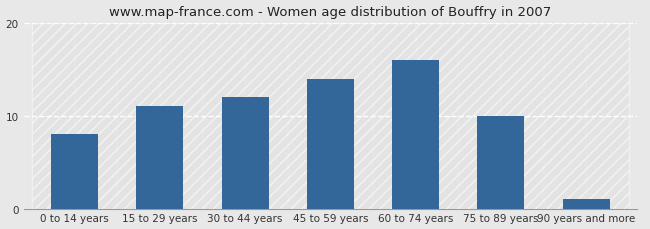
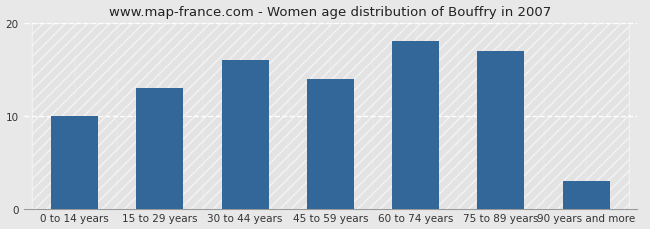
0 to 14 years: 8 -> 10
15 to 29 years: 11 -> 13
30 to 44 years: 12 -> 16
60 to 74 years: 16 -> 18
75 to 89 years: 10 -> 17
90 years and more: 1 -> 3
